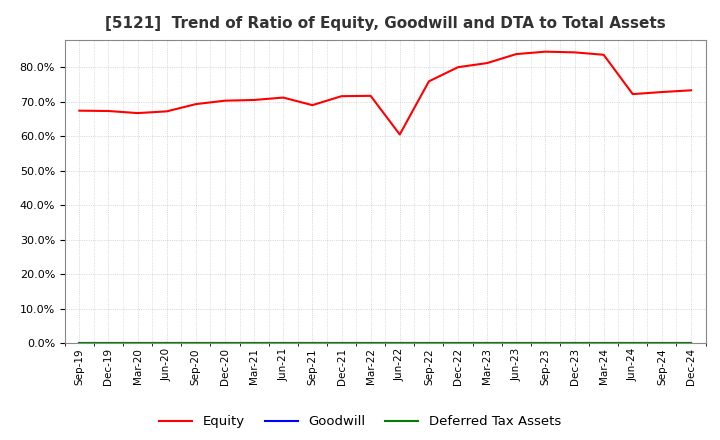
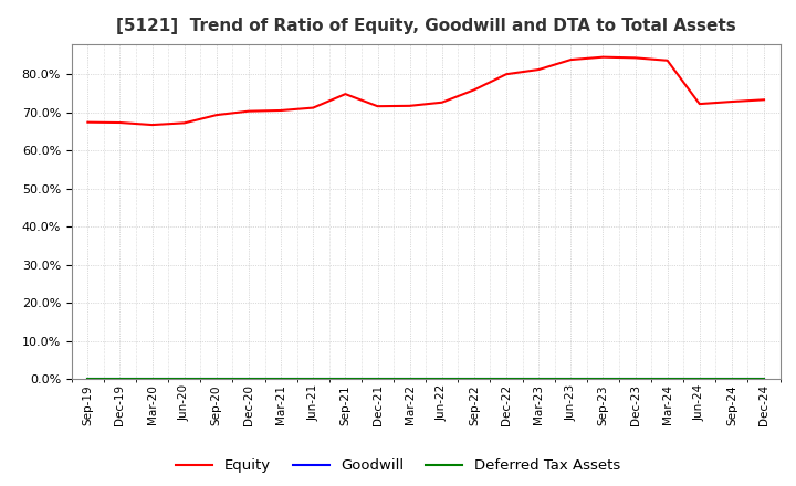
Equity/Sep-21: 69.0% -> 74.8%
Equity/Jun-22: 60.5% -> 72.6%
